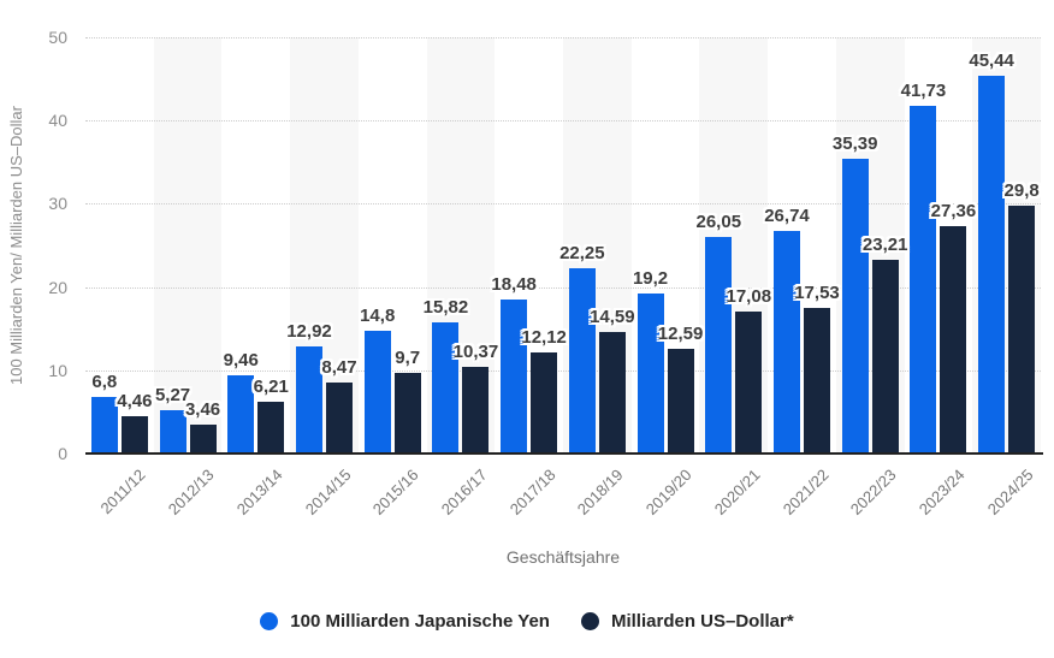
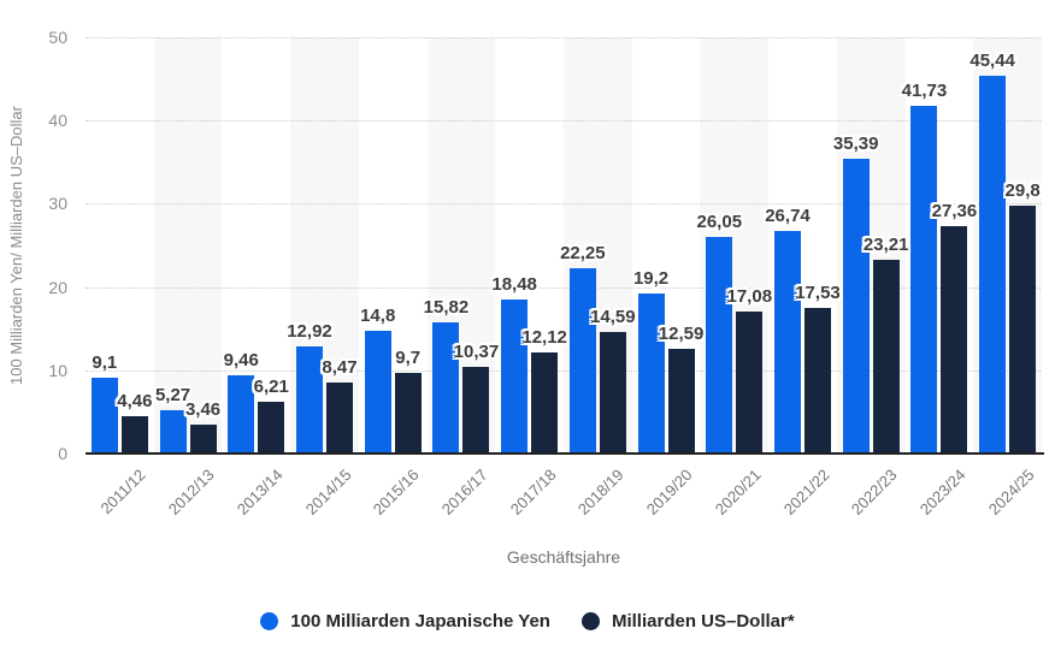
100 Milliarden Japanische Yen/2011/12: 6,8 -> 9,1
